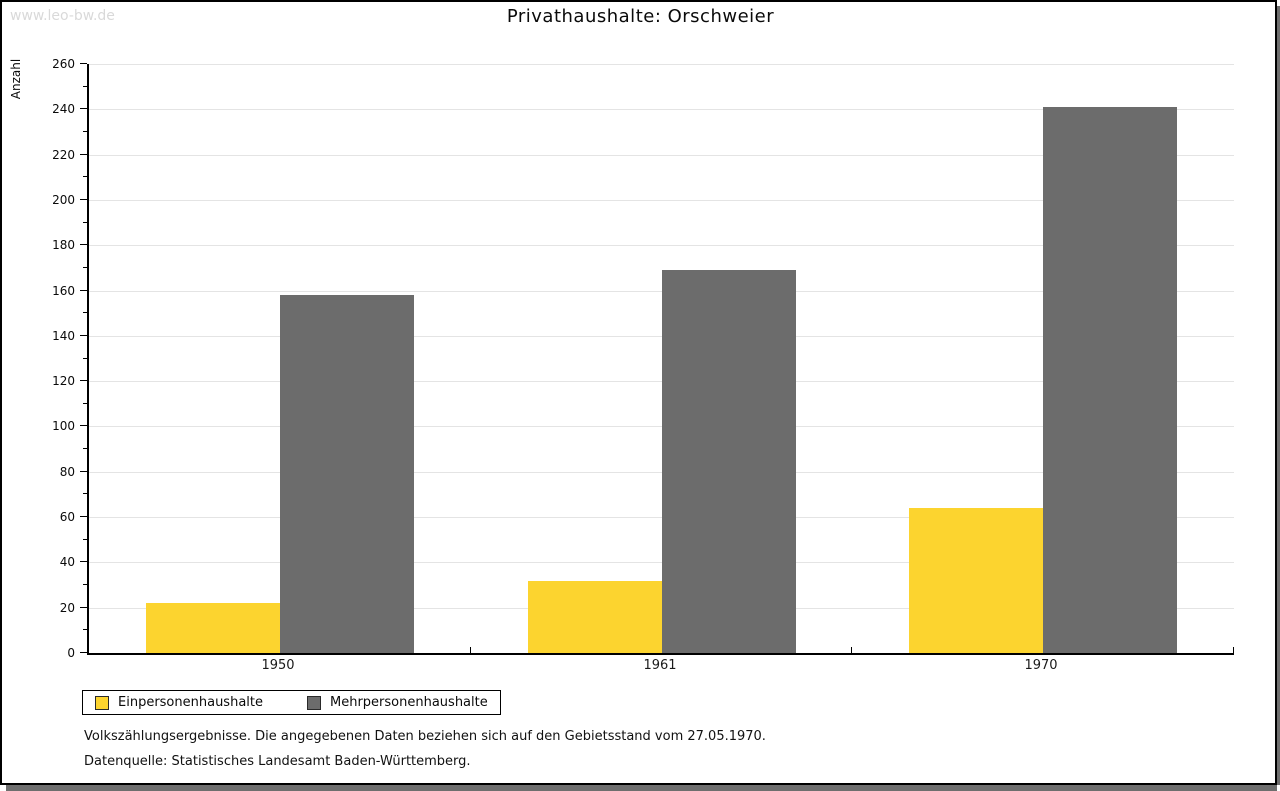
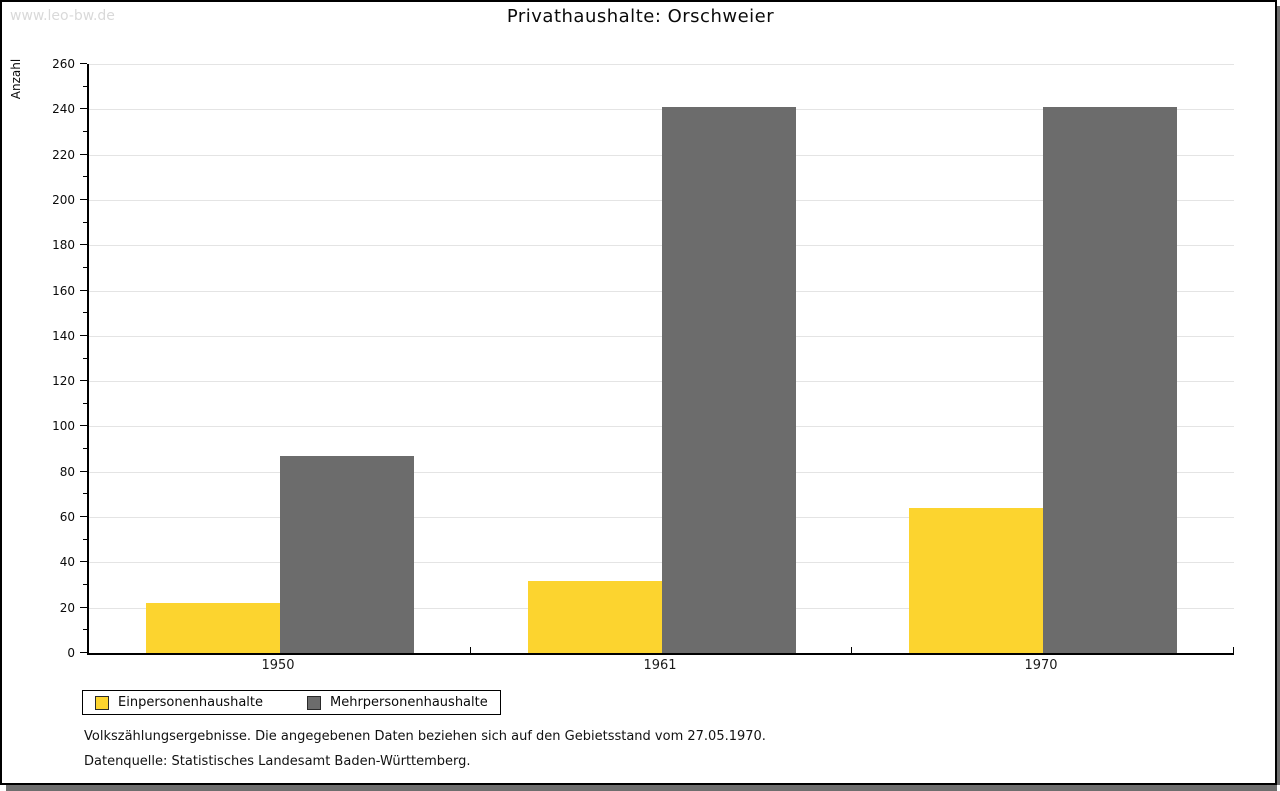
Mehrpersonenhaushalte/1950: 158 -> 87
Mehrpersonenhaushalte/1961: 169 -> 241
